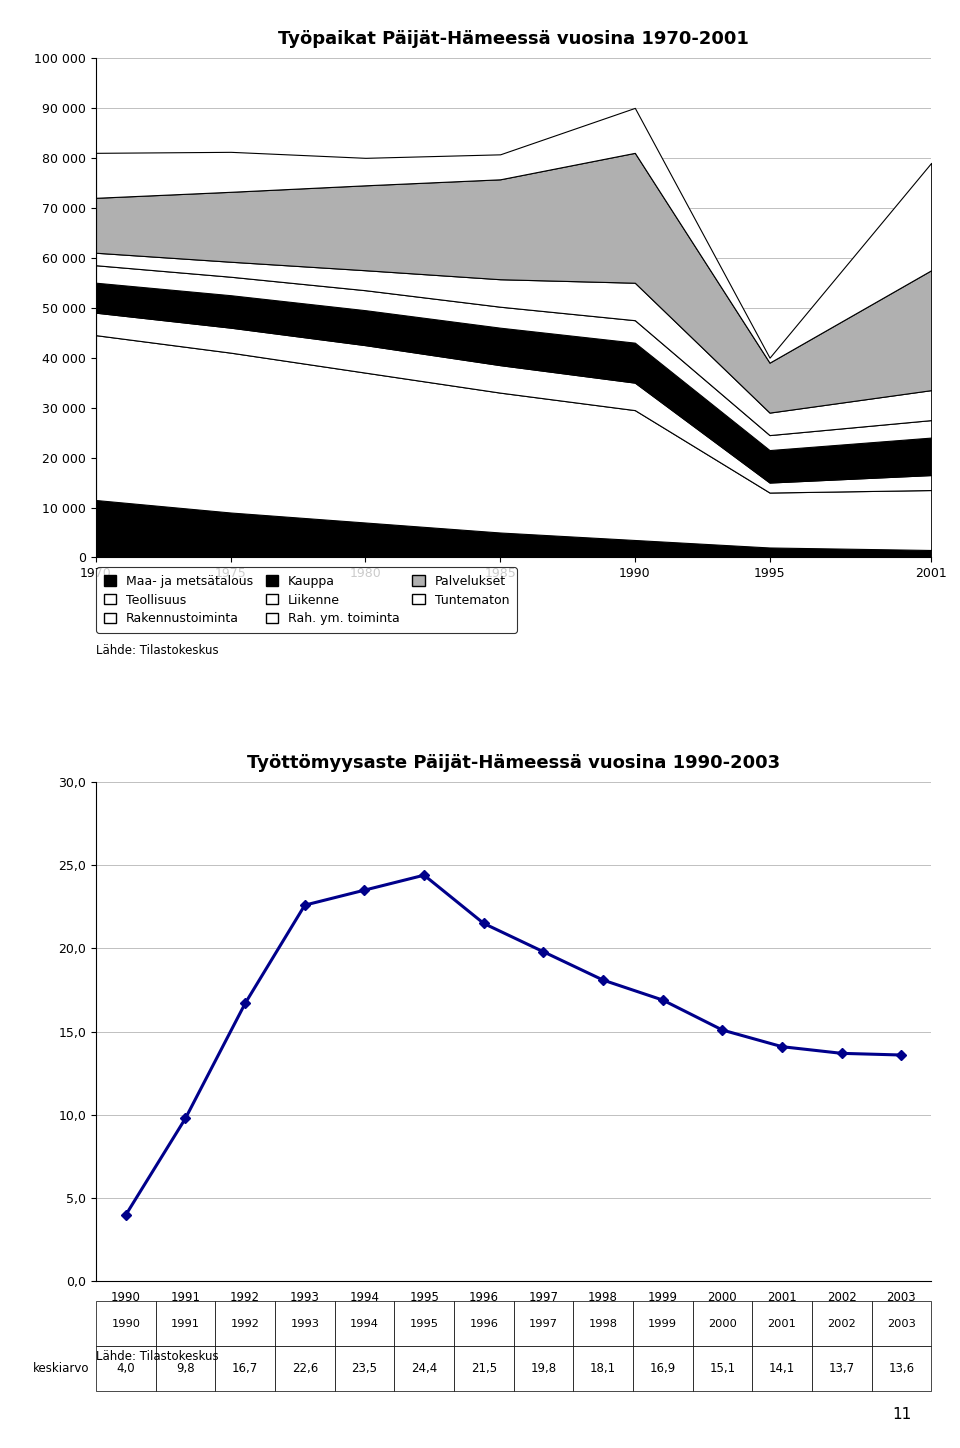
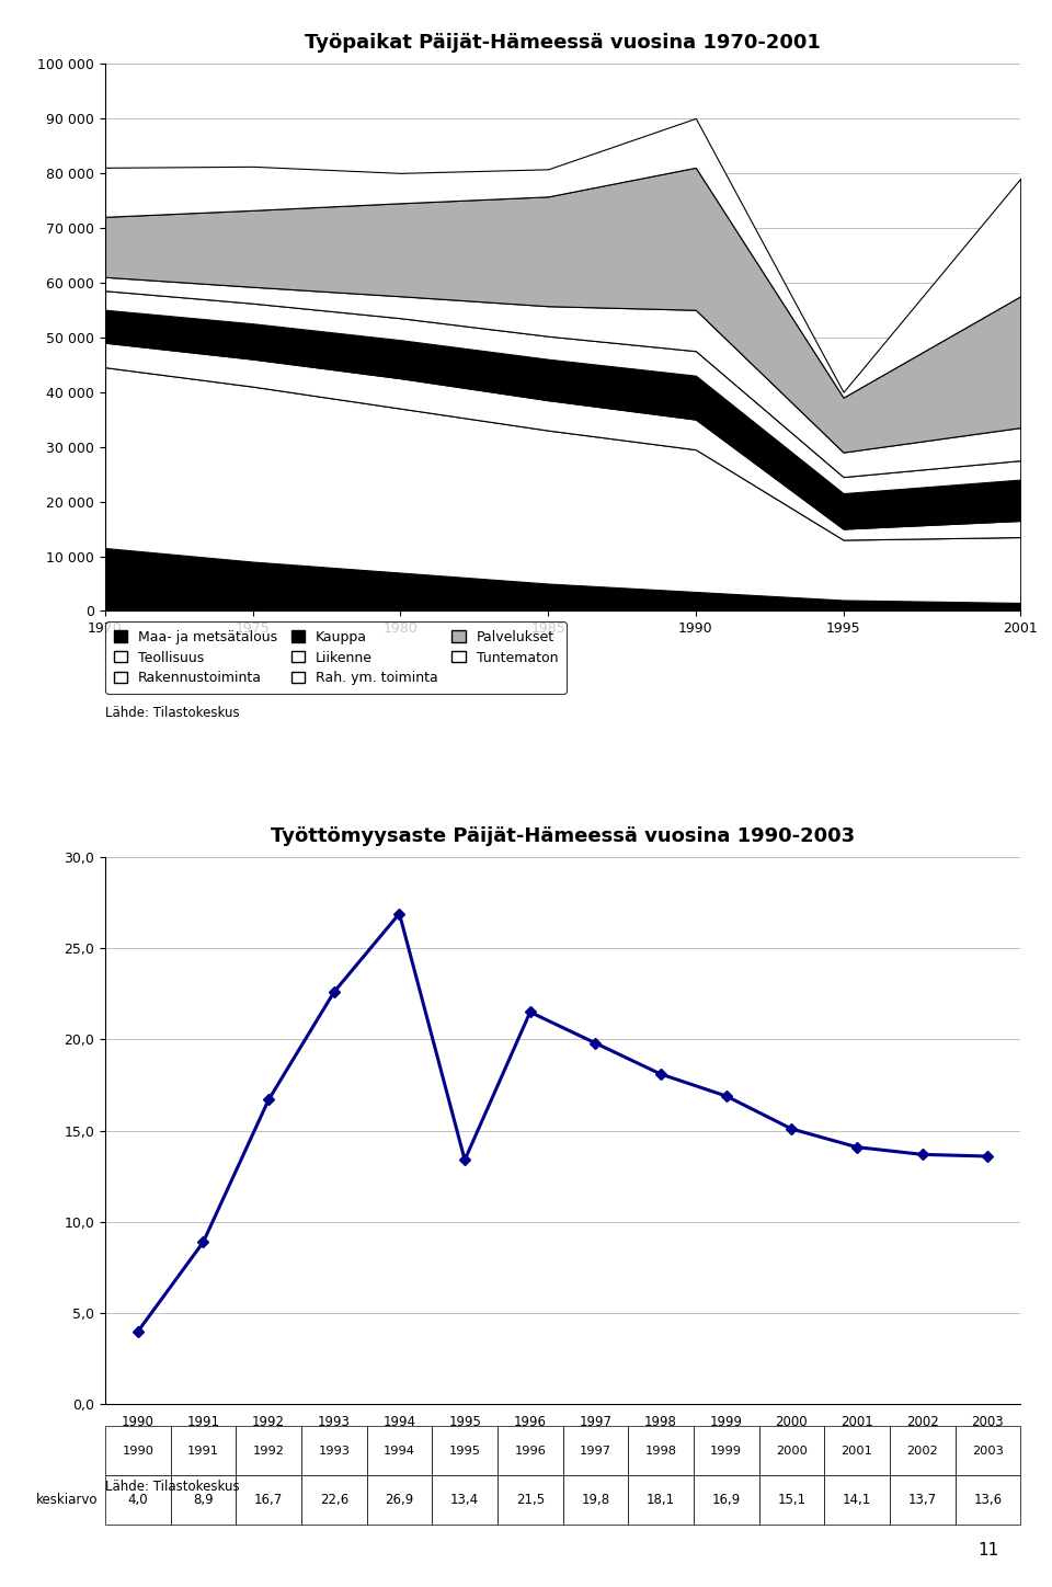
Työttömyysaste Päijät-Hämeessä vuosina 1990-2003/1991: 9,8 -> 8,9
Työttömyysaste Päijät-Hämeessä vuosina 1990-2003/1994: 23,5 -> 26,9
Työttömyysaste Päijät-Hämeessä vuosina 1990-2003/1995: 24,4 -> 13,4
